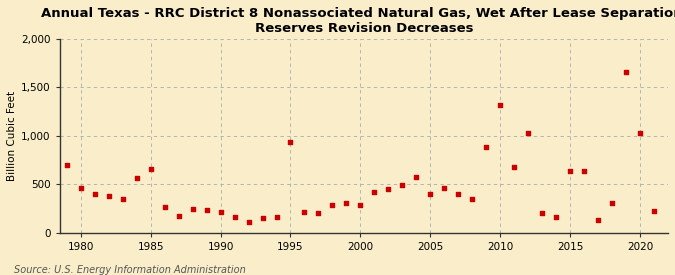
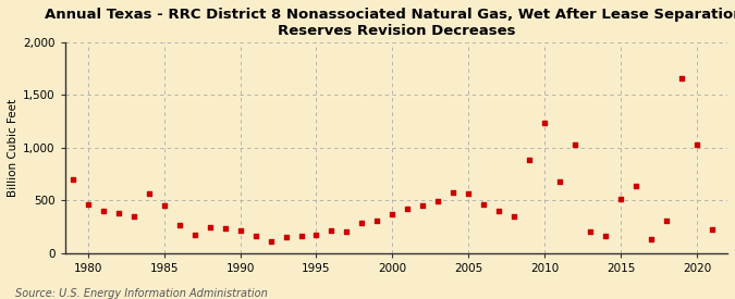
1985: 660 -> 450
1995: 940 -> 170
2000: 280 -> 370
2005: 400 -> 560
2010: 1,320 -> 1,230
2015: 640 -> 510
